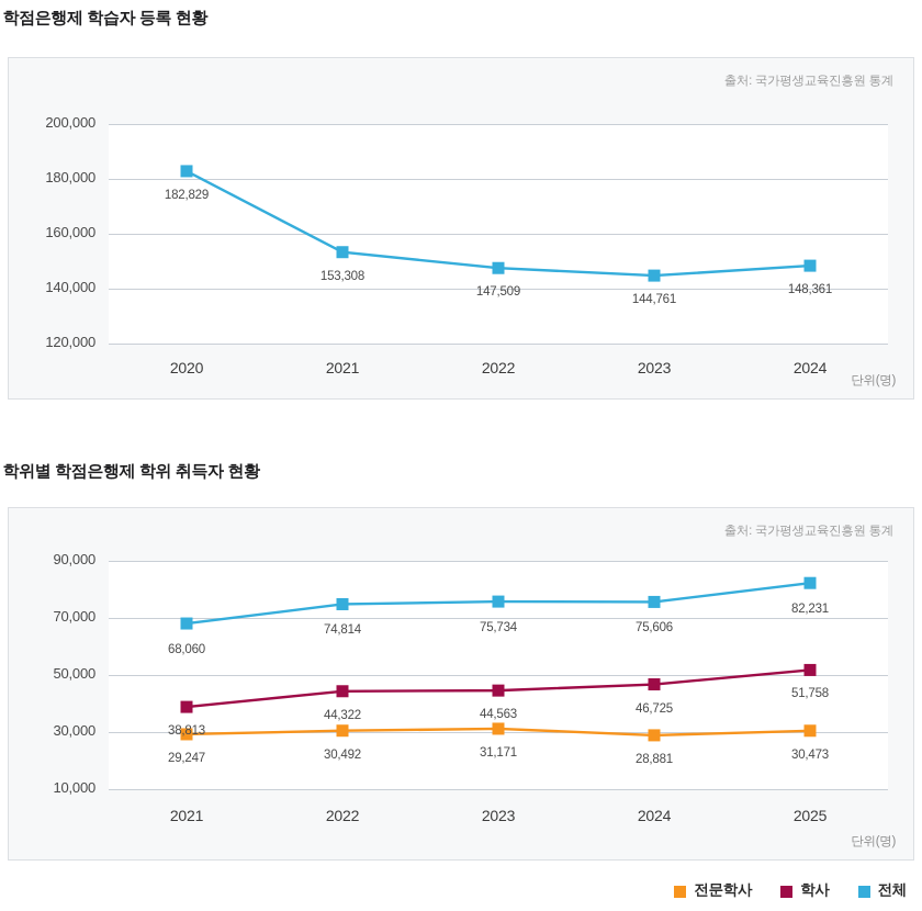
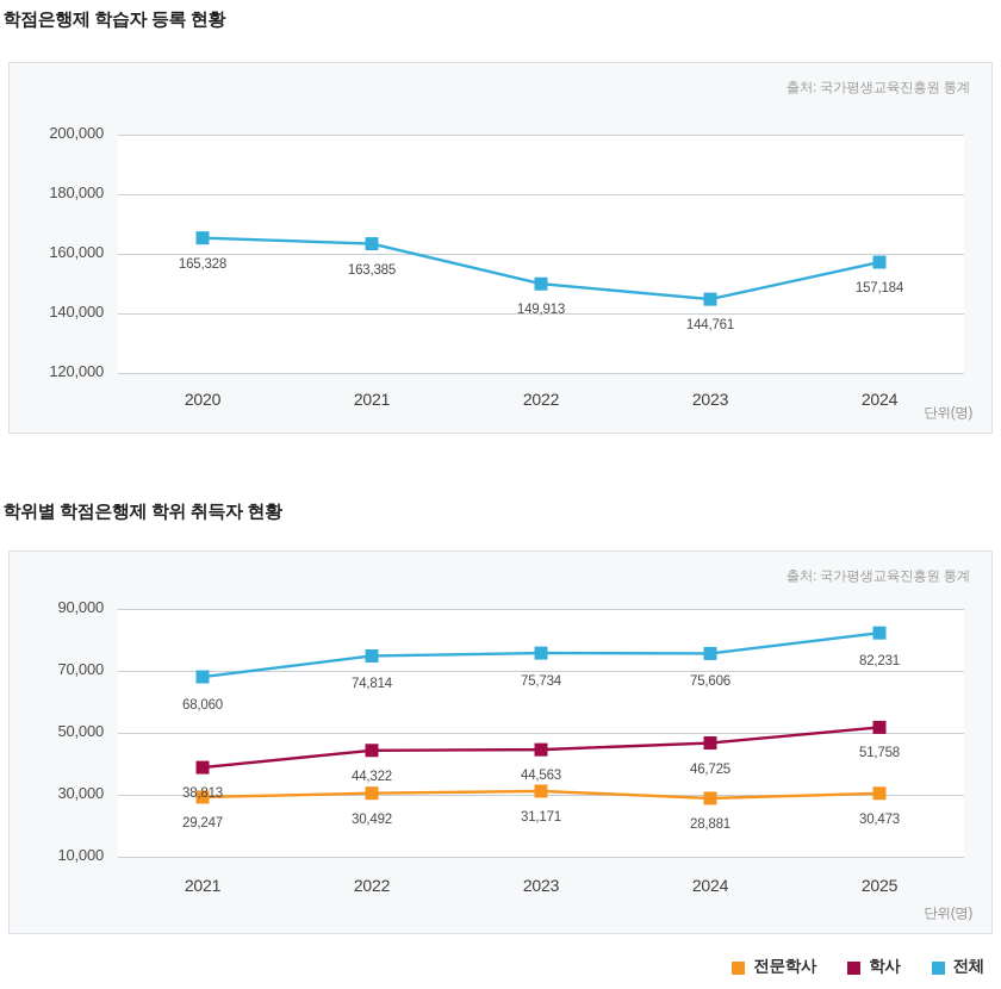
학점은행제 학습자 등록 현황/2020: 182,829 -> 165,328
학점은행제 학습자 등록 현황/2021: 153,308 -> 163,385
학점은행제 학습자 등록 현황/2022: 147,509 -> 149,913
학점은행제 학습자 등록 현황/2024: 148,361 -> 157,184
